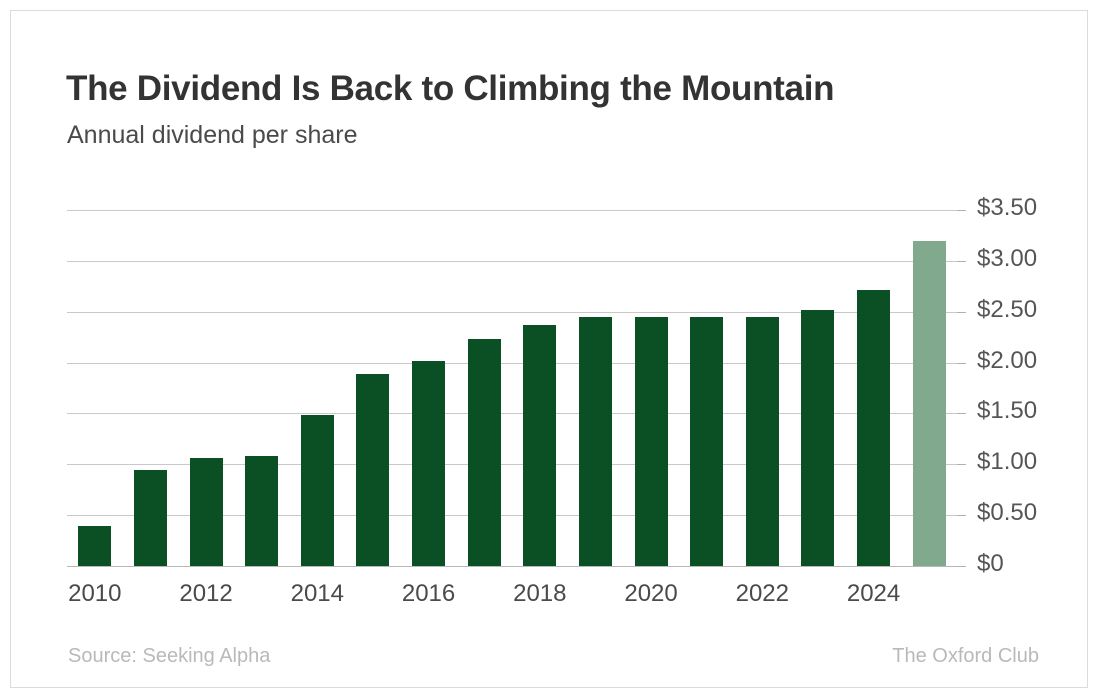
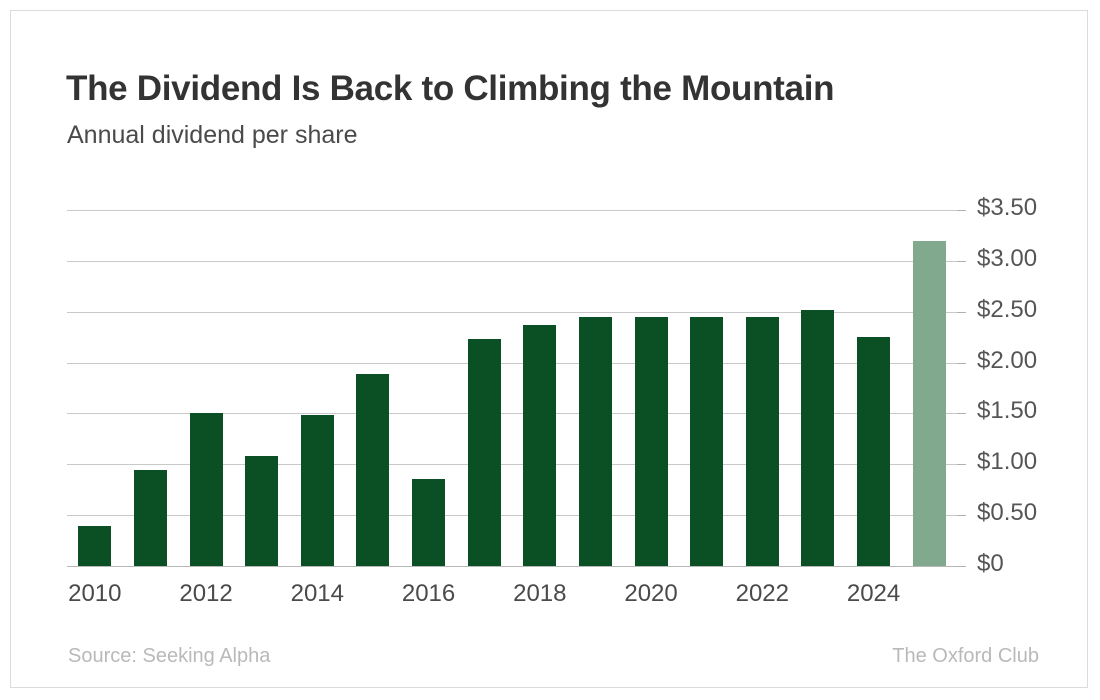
2012: $1.06 -> $1.50
2016: $2.02 -> $0.86
2024: $2.71 -> $2.25
